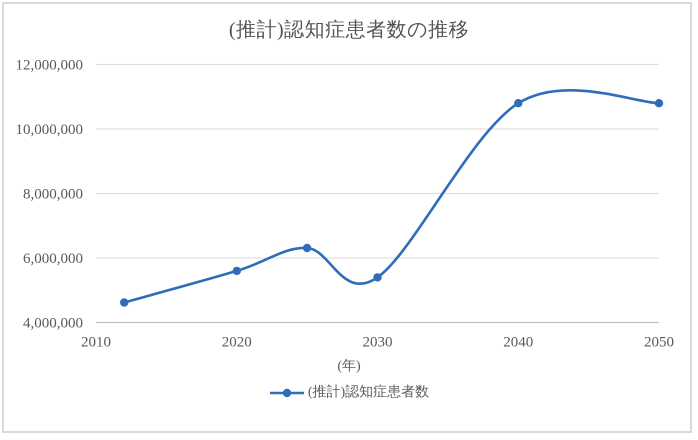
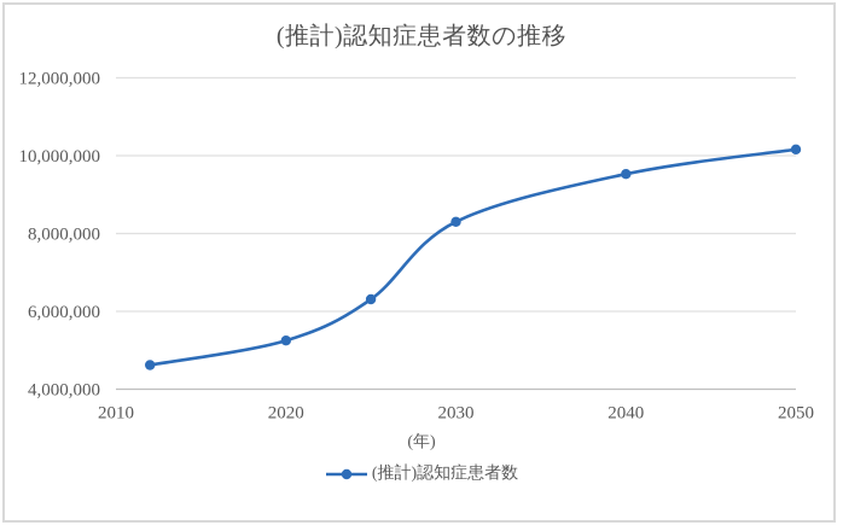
2020: 5600000 -> 5200000
2030: 5400000 -> 8300000
2040: 10800000 -> 9500000
2050: 10800000 -> 10200000
